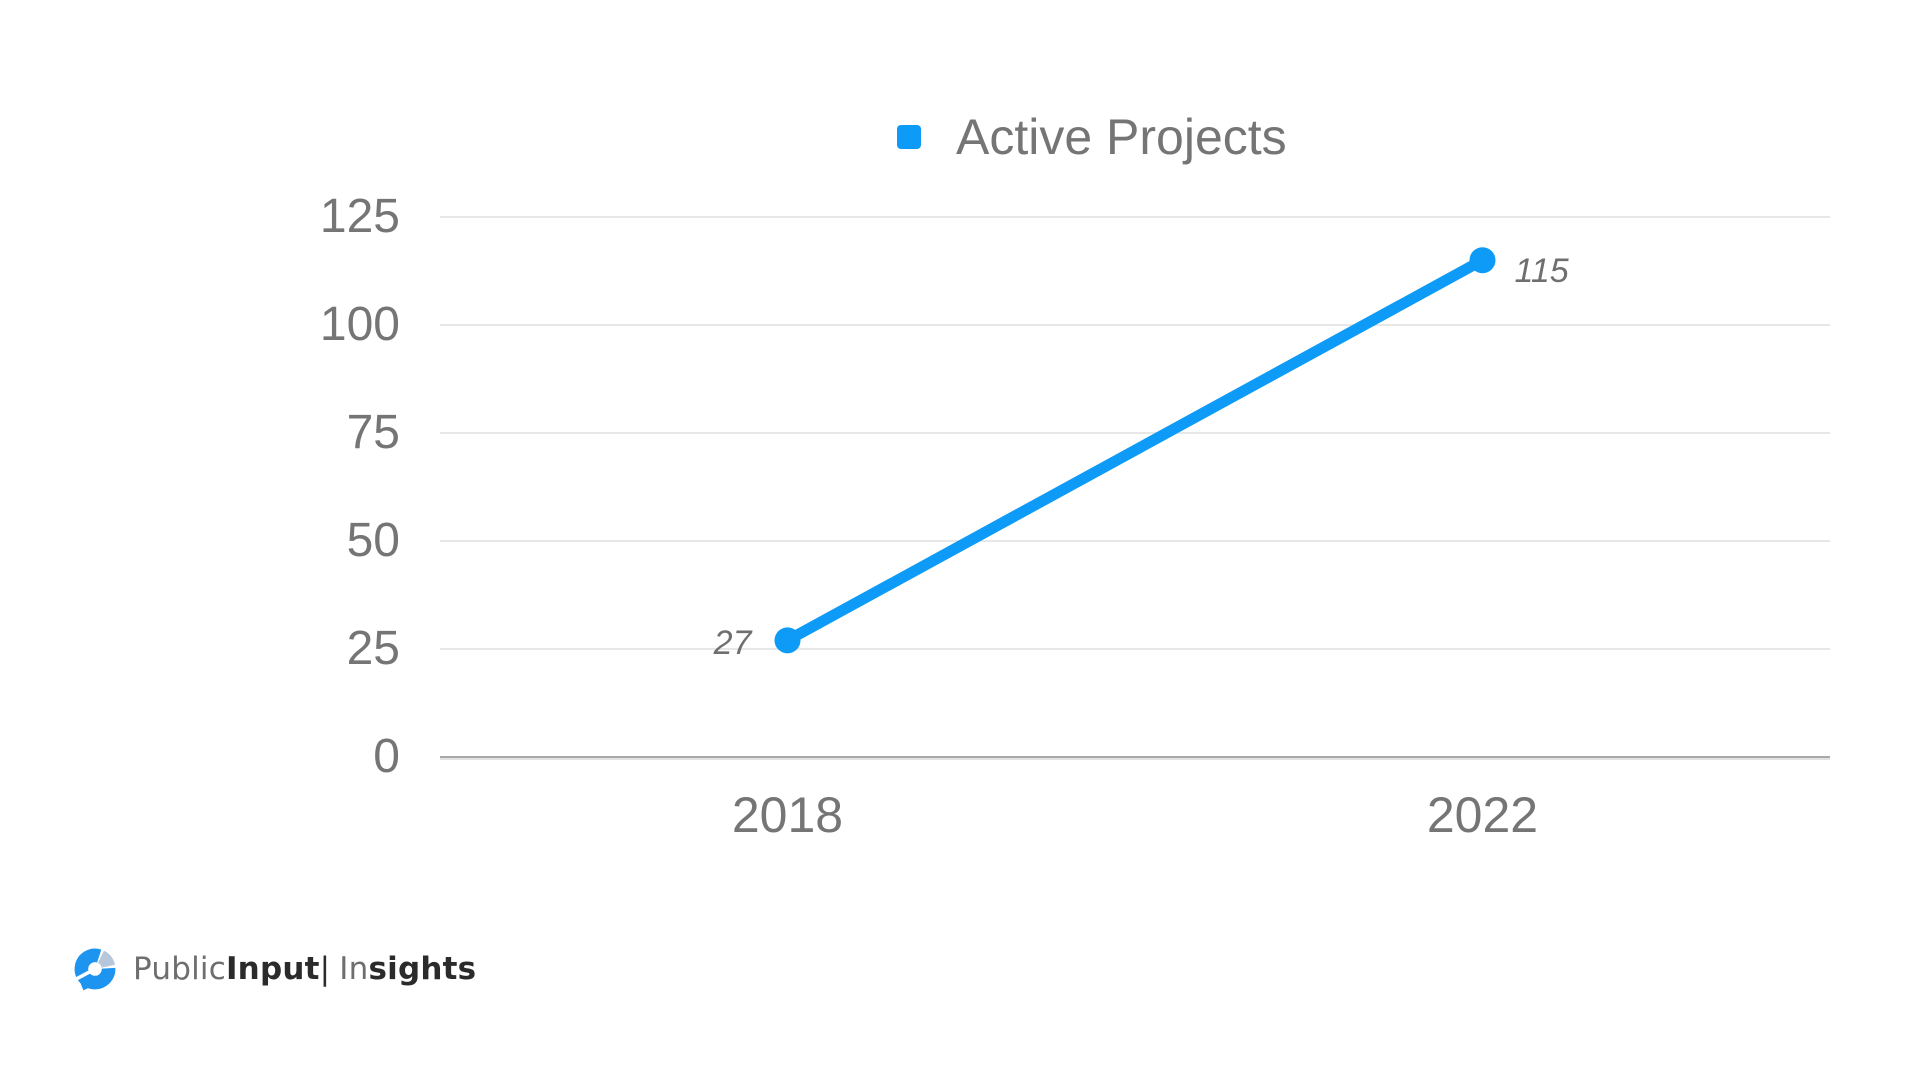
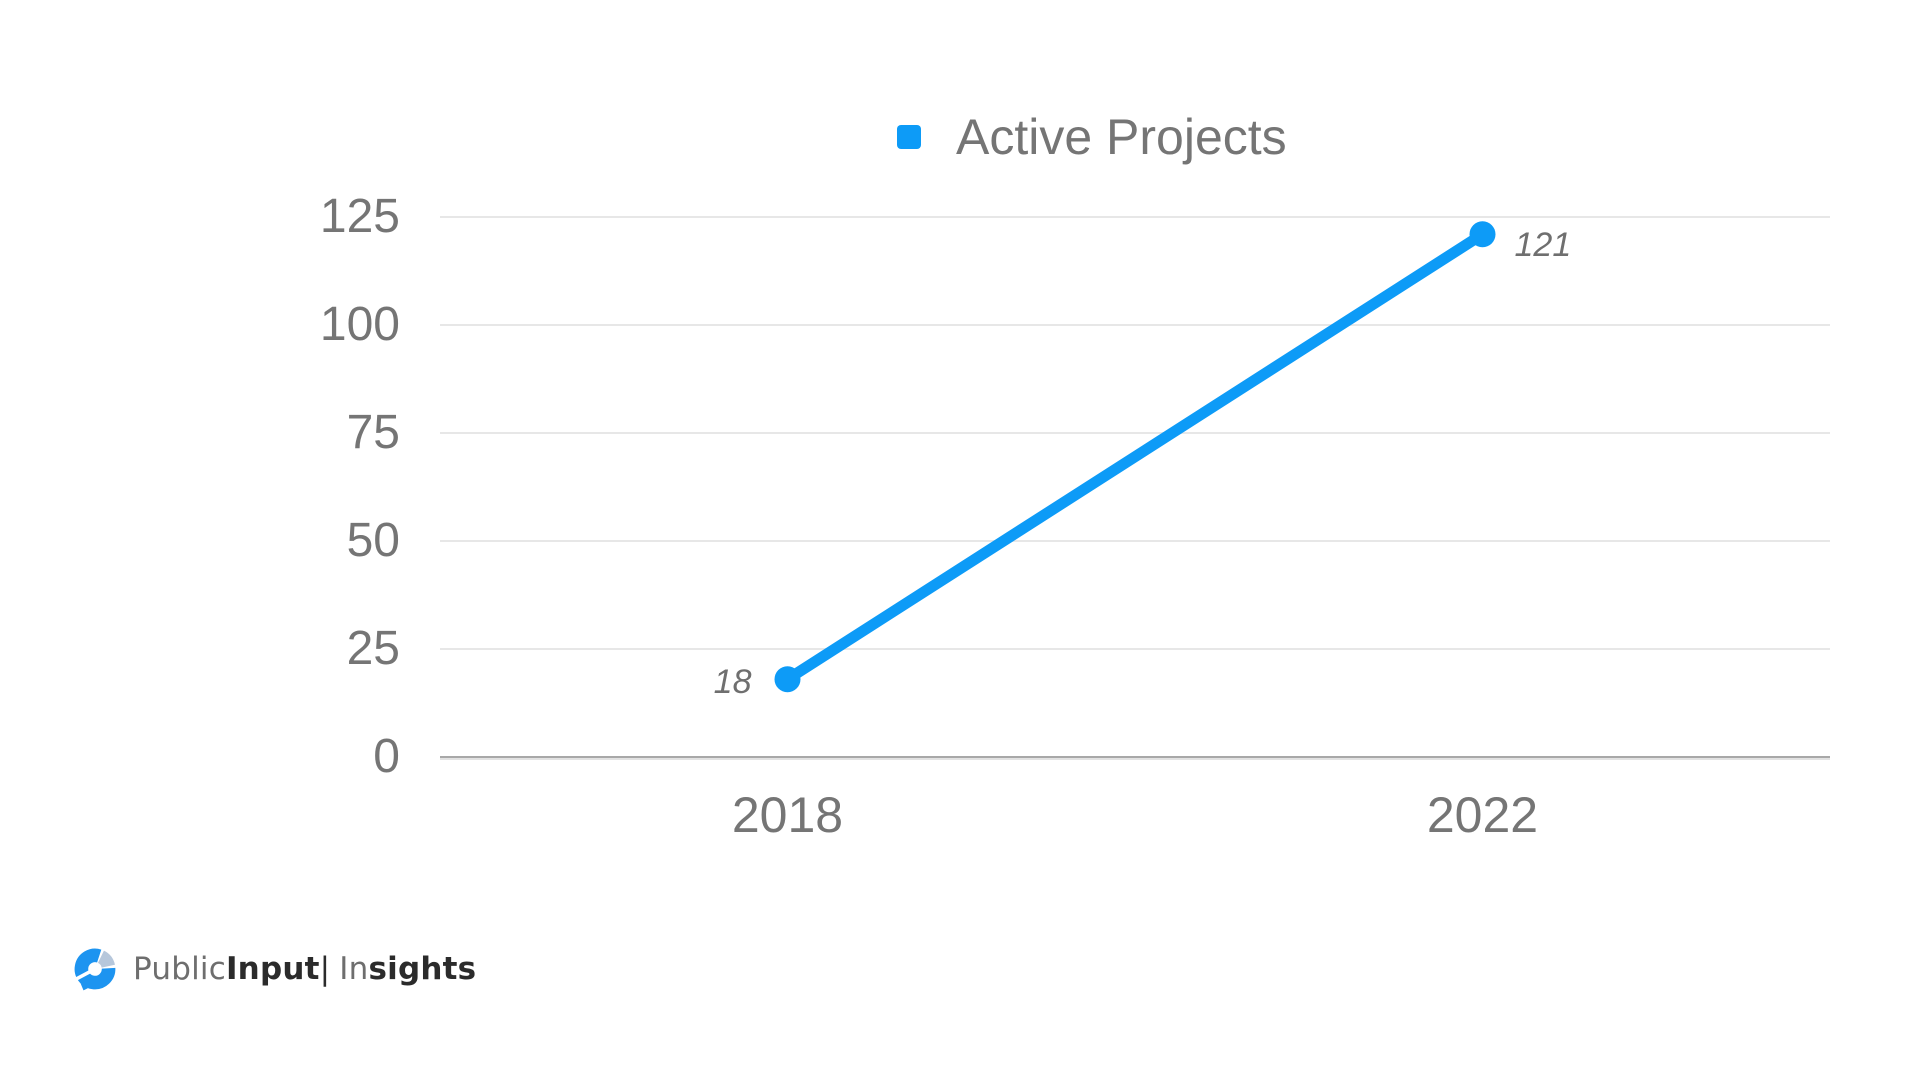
2018: 27 -> 18
2022: 115 -> 121
